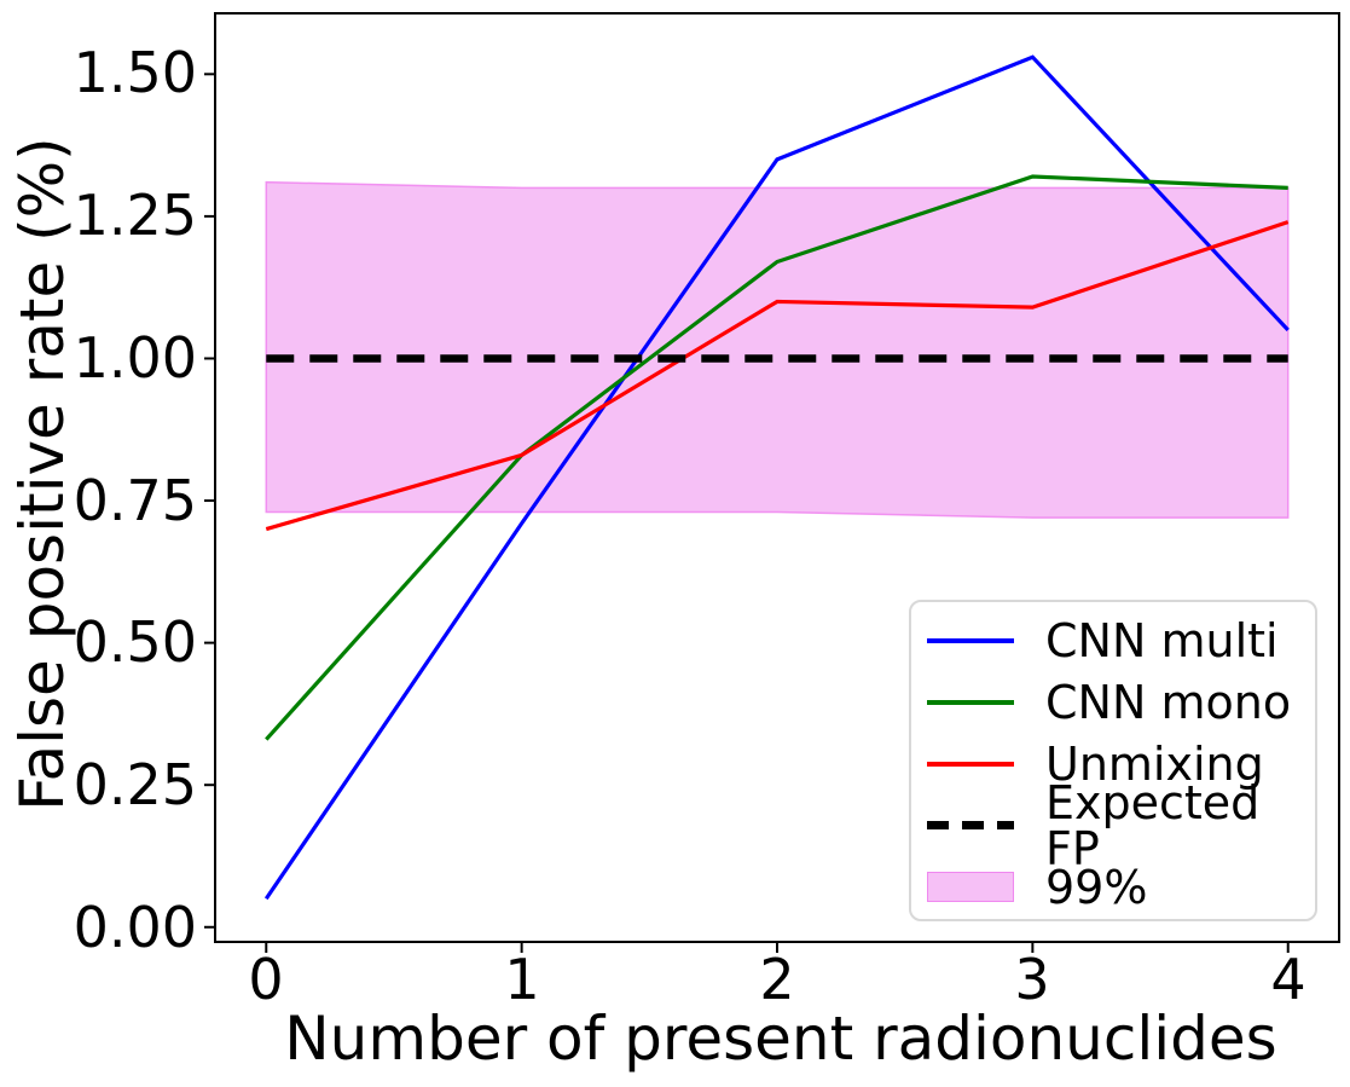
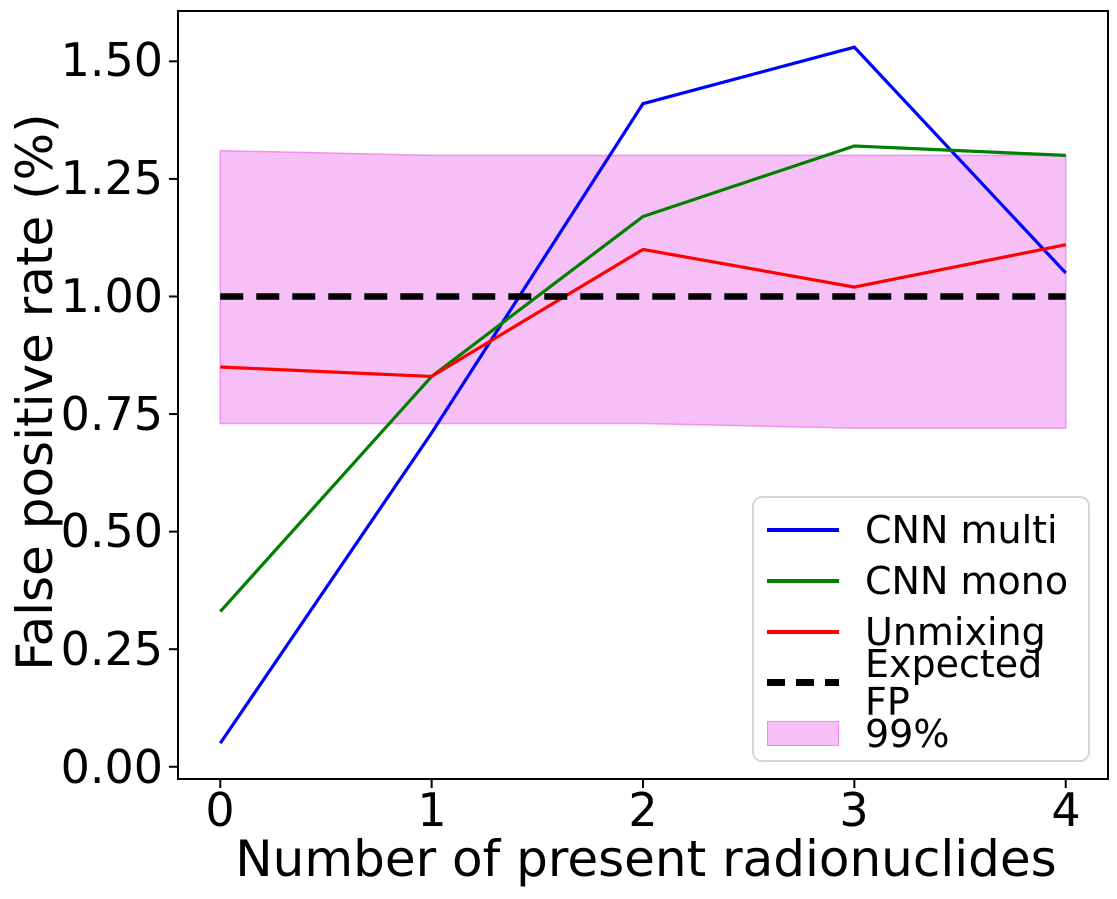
Unmixing/0: 0.70 -> 0.85
CNN multi/2: 1.35 -> 1.41
Unmixing/3: 1.09 -> 1.02
Unmixing/4: 1.24 -> 1.11
